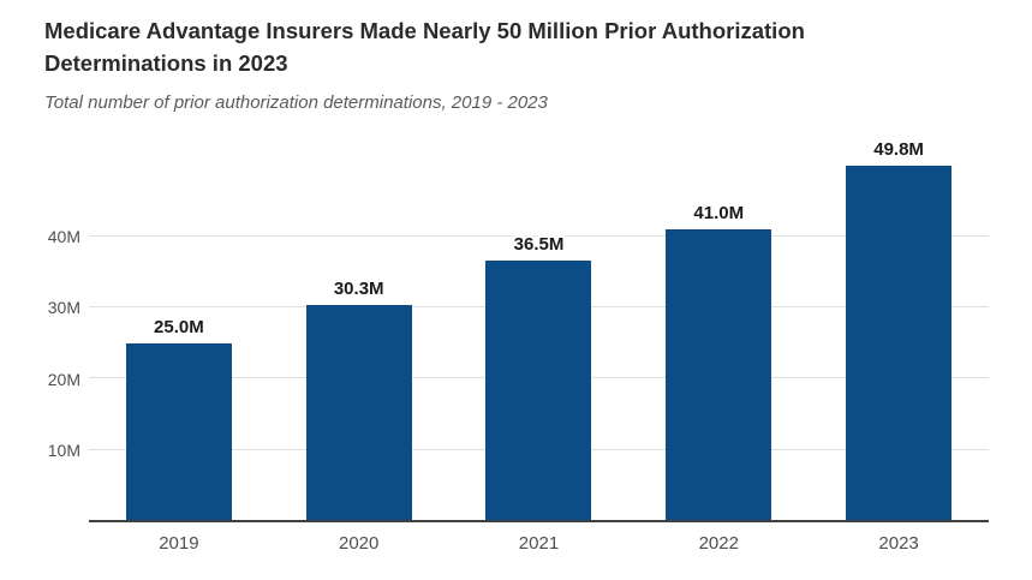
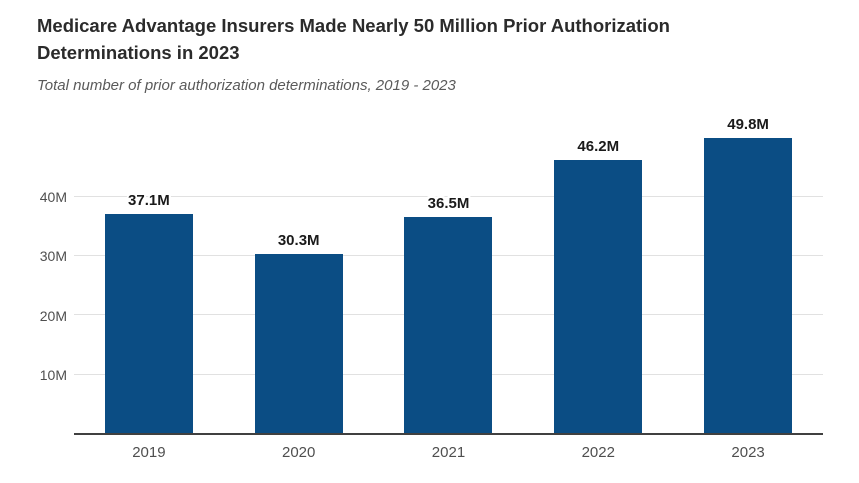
2019: 25.0M -> 37.1M
2022: 41.0M -> 46.2M
